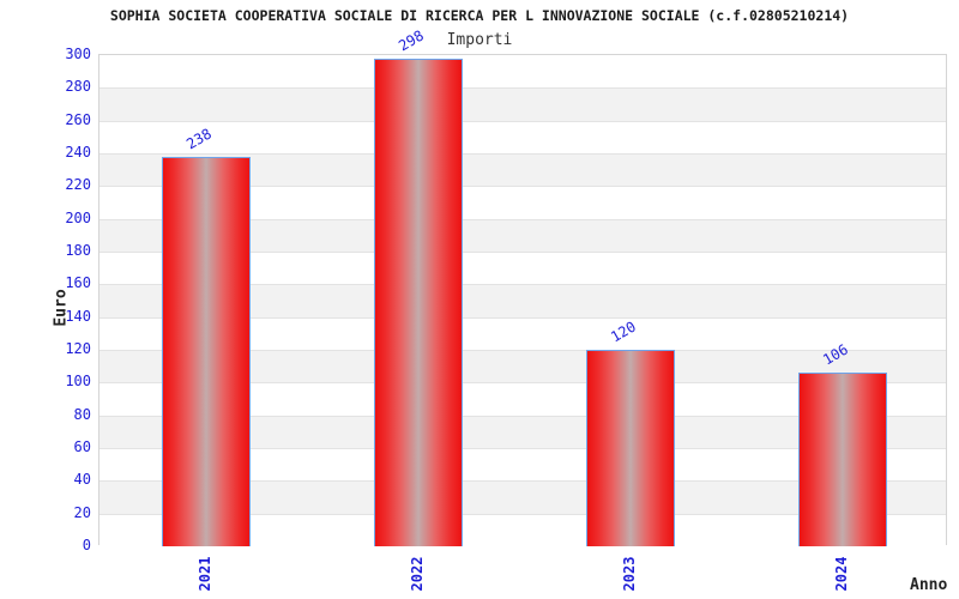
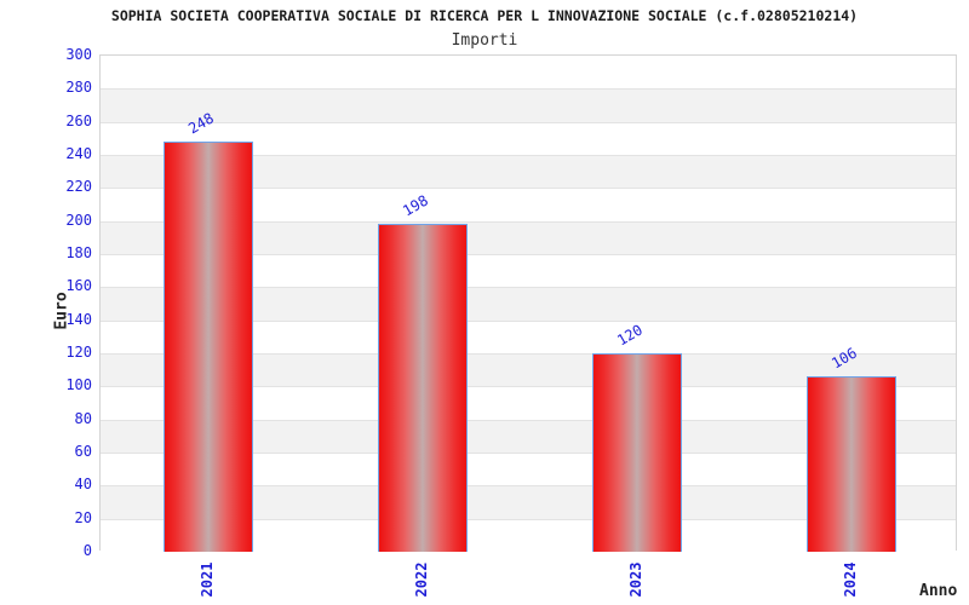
2021: 238 -> 248
2022: 298 -> 198
